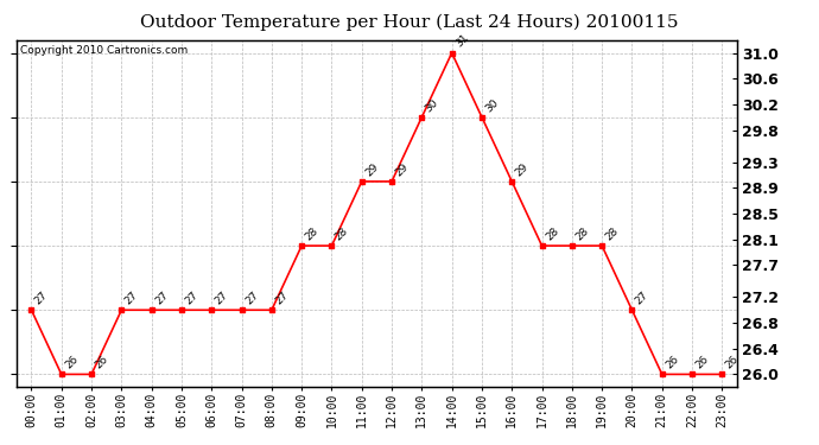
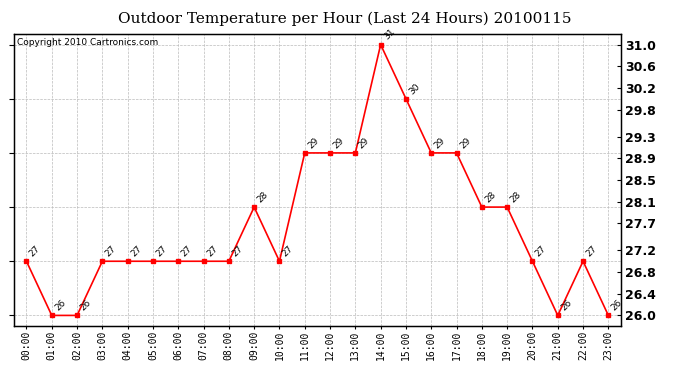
10:00: 28 -> 27
13:00: 30 -> 29
17:00: 28 -> 29
22:00: 26 -> 27
